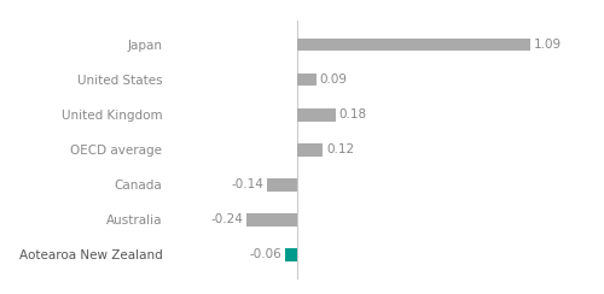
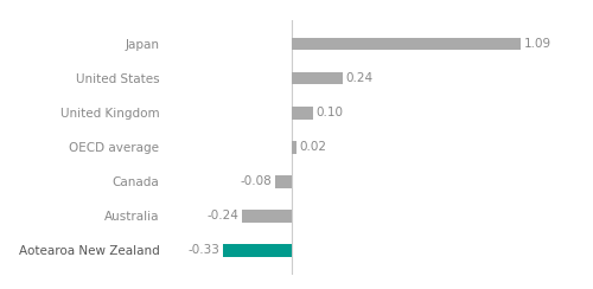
United States: 0.09 -> 0.24
United Kingdom: 0.18 -> 0.10
OECD average: 0.12 -> 0.02
Canada: -0.14 -> -0.08
Aotearoa New Zealand: -0.06 -> -0.33
